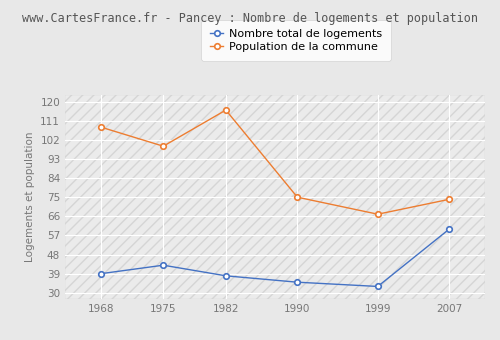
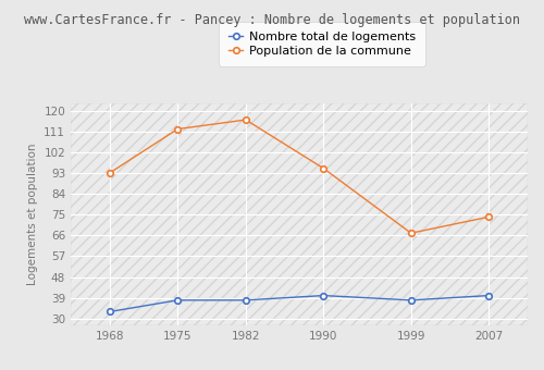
Nombre total de logements/1968: 39 -> 33
Population de la commune/1968: 108 -> 93
Nombre total de logements/1975: 43 -> 38
Population de la commune/1975: 99 -> 112
Nombre total de logements/1990: 35 -> 40
Population de la commune/1990: 75 -> 95
Nombre total de logements/1999: 33 -> 38
Nombre total de logements/2007: 60 -> 40
